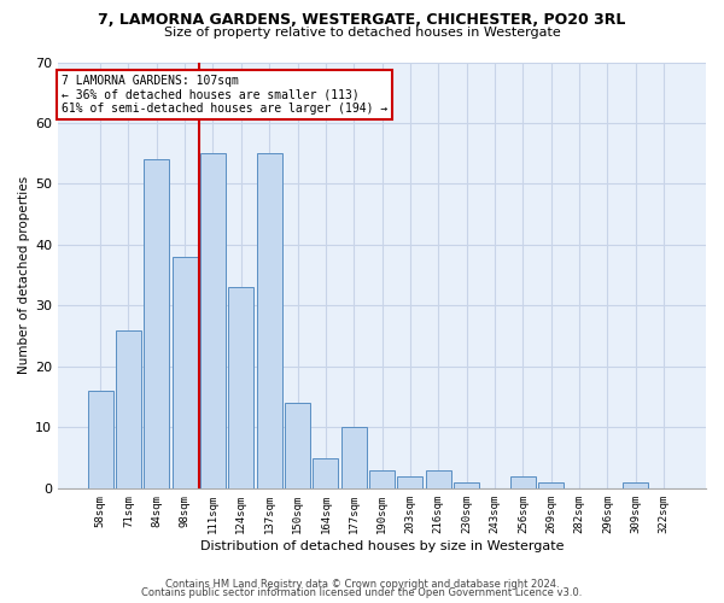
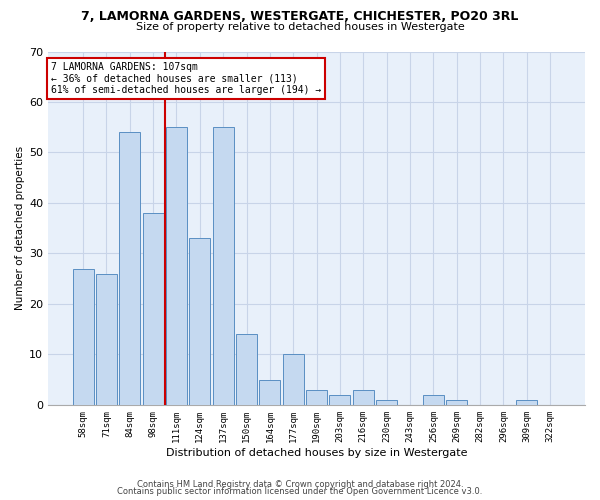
58sqm: 16 -> 27
